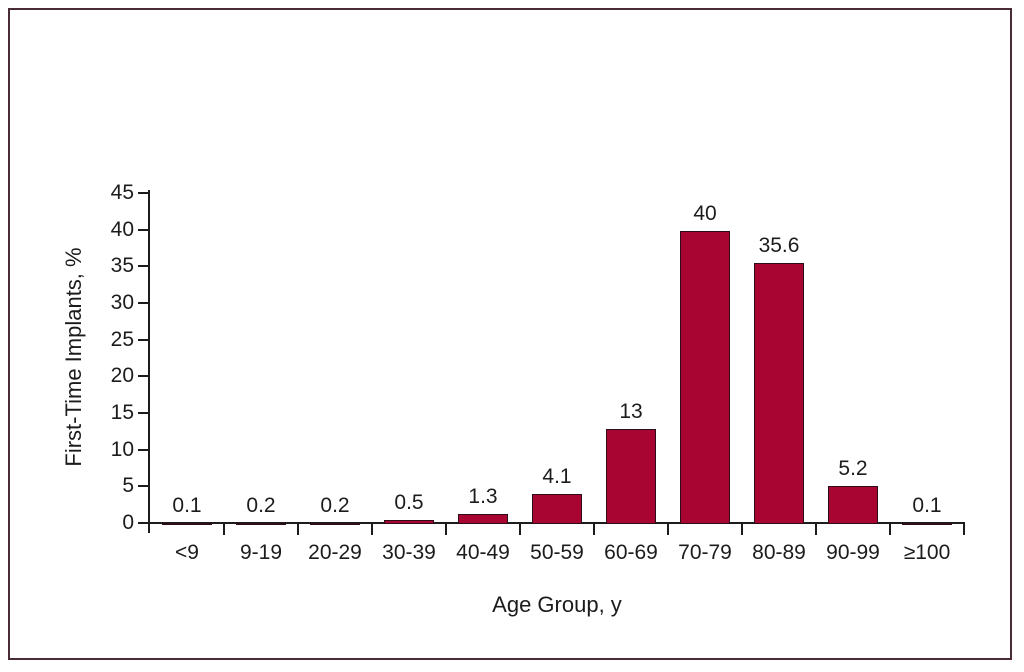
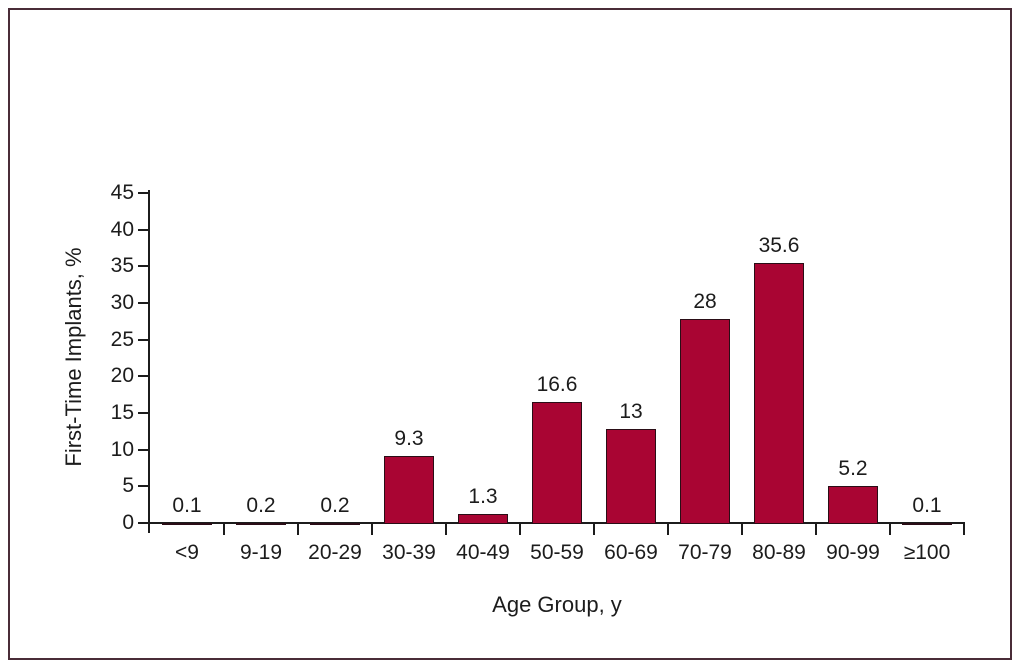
30-39: 0.5 -> 9.3
50-59: 4.1 -> 16.6
70-79: 40 -> 28
